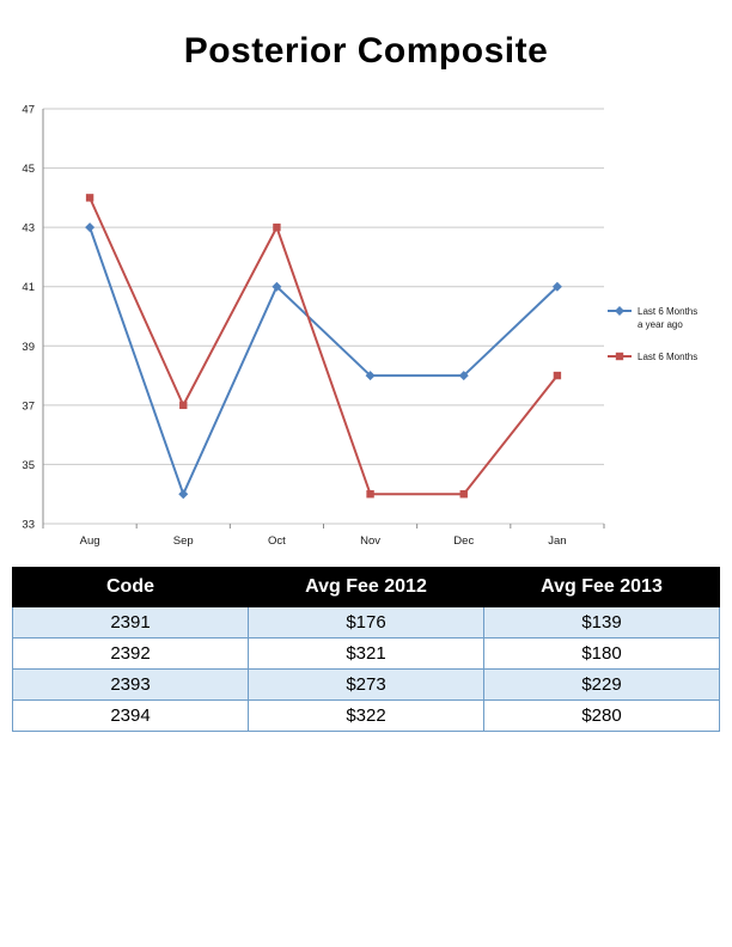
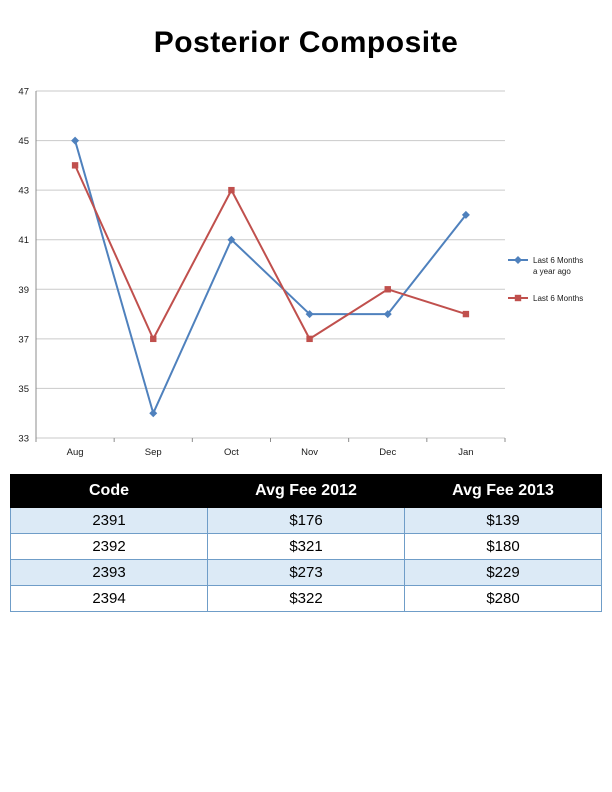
Last 6 Months a year ago/Aug: 43 -> 45
Last 6 Months/Nov: 34 -> 37
Last 6 Months/Dec: 34 -> 39
Last 6 Months a year ago/Jan: 41 -> 42
